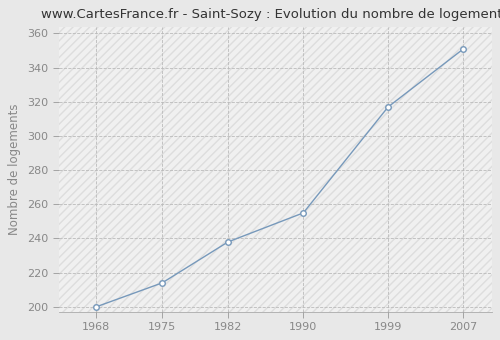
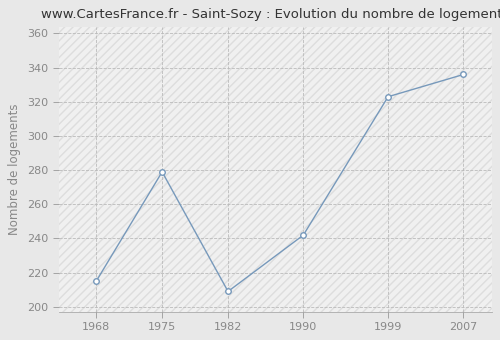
1968: 200 -> 215
1975: 214 -> 279
1982: 238 -> 209
1990: 255 -> 242
1999: 317 -> 323
2007: 351 -> 336
